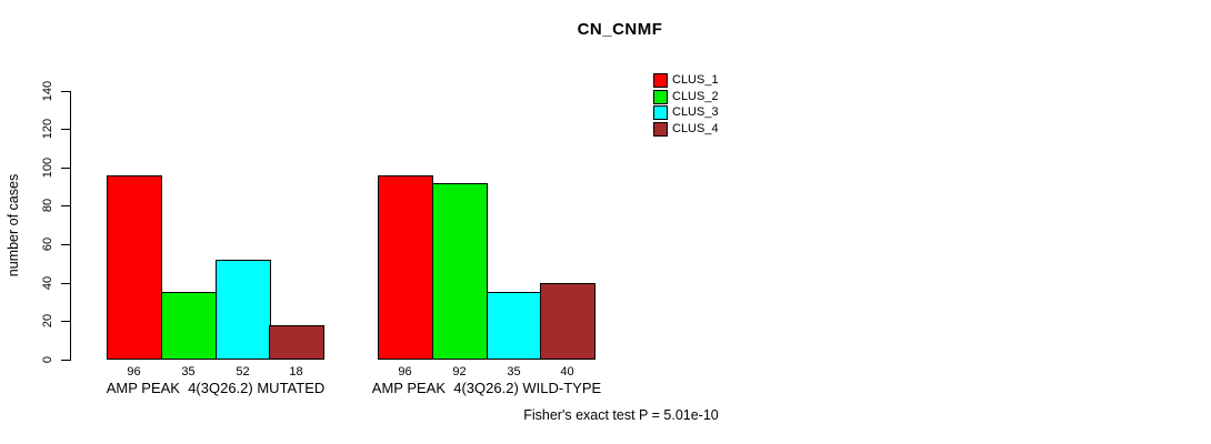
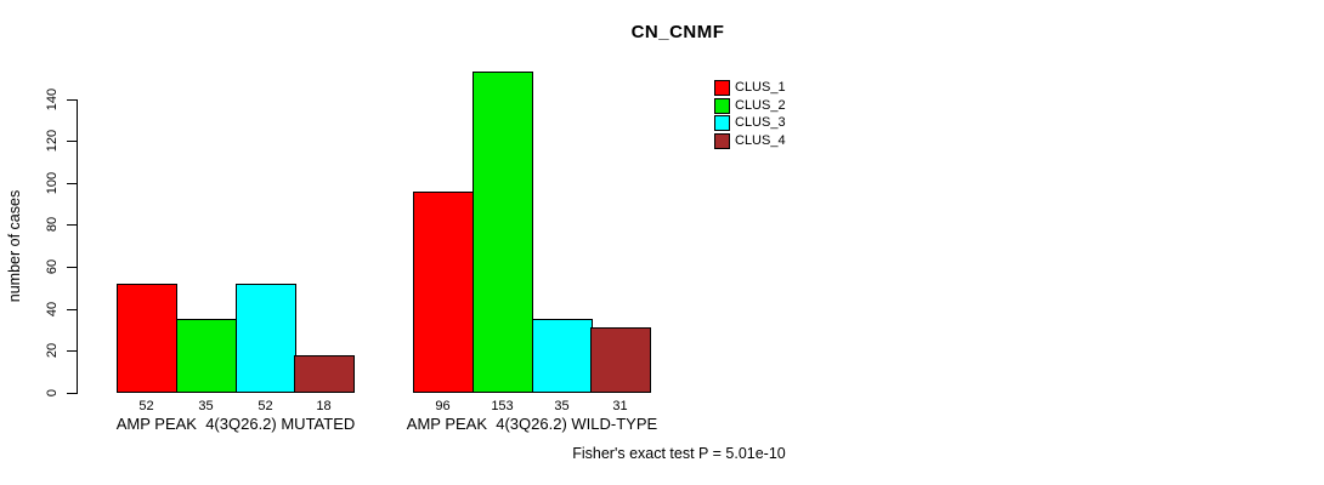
CLUS_1/AMP PEAK 4(3Q26.2) MUTATED: 96 -> 52
CLUS_2/AMP PEAK 4(3Q26.2) WILD-TYPE: 92 -> 153
CLUS_4/AMP PEAK 4(3Q26.2) WILD-TYPE: 40 -> 31
